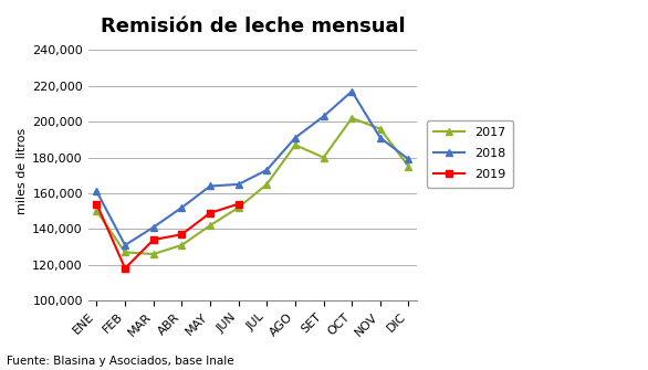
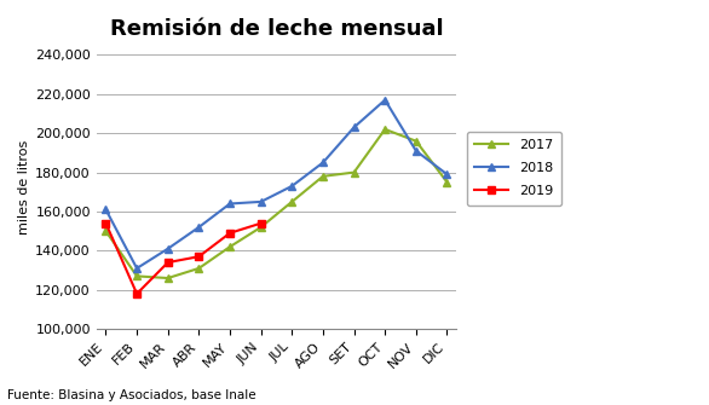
2017/AGO: 187,000 -> 178,000
2018/AGO: 191,000 -> 185,000
